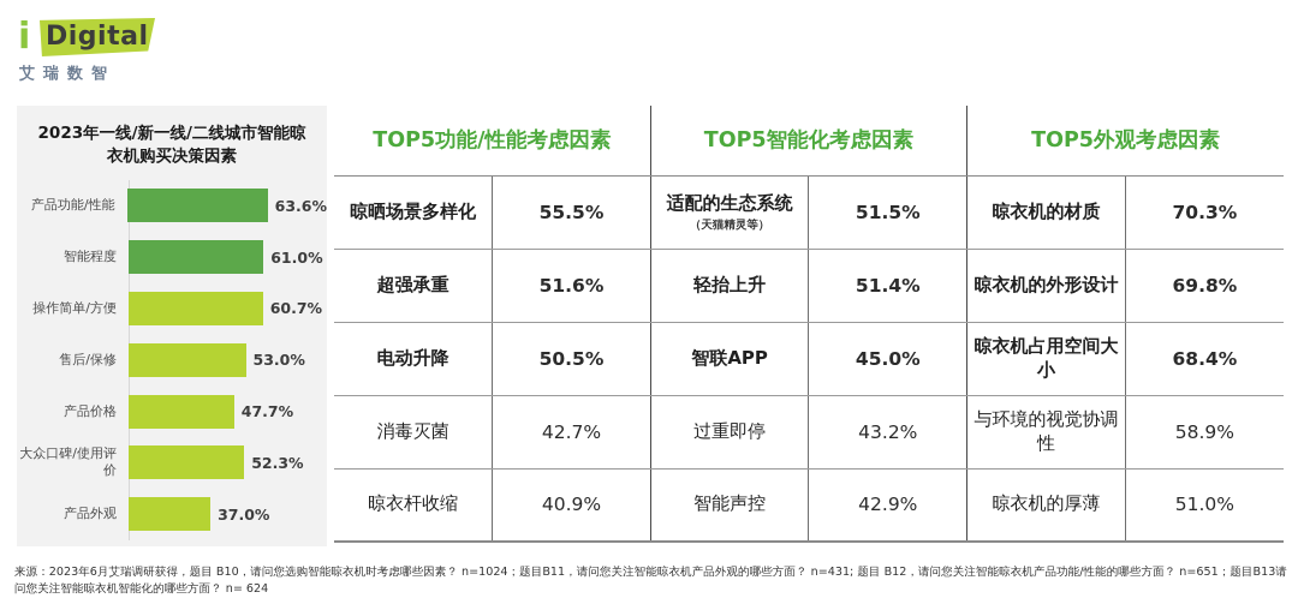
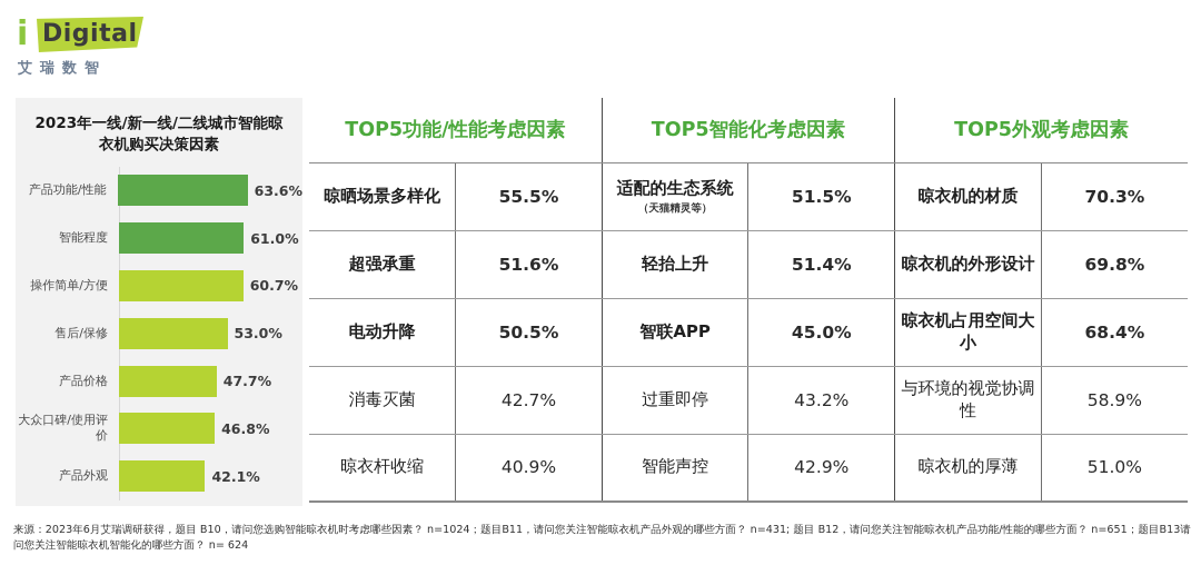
大众口碑/使用评价: 52.3% -> 46.8%
产品外观: 37.0% -> 42.1%
